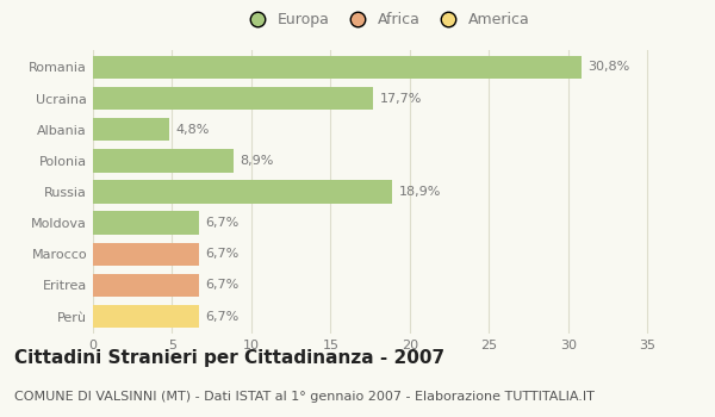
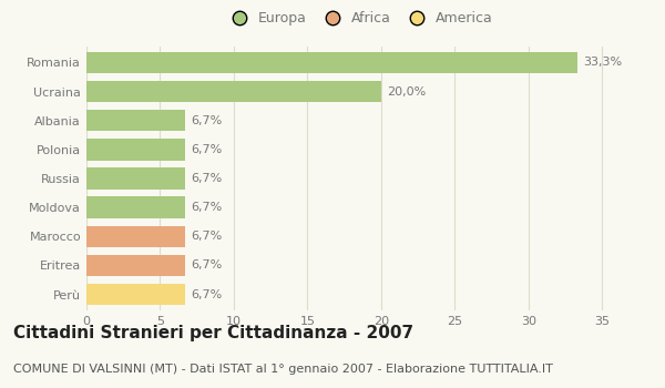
Romania: 30,8% -> 33,3%
Ucraina: 17,7% -> 20,0%
Albania: 4,8% -> 6,7%
Polonia: 8,9% -> 6,7%
Russia: 18,9% -> 6,7%
